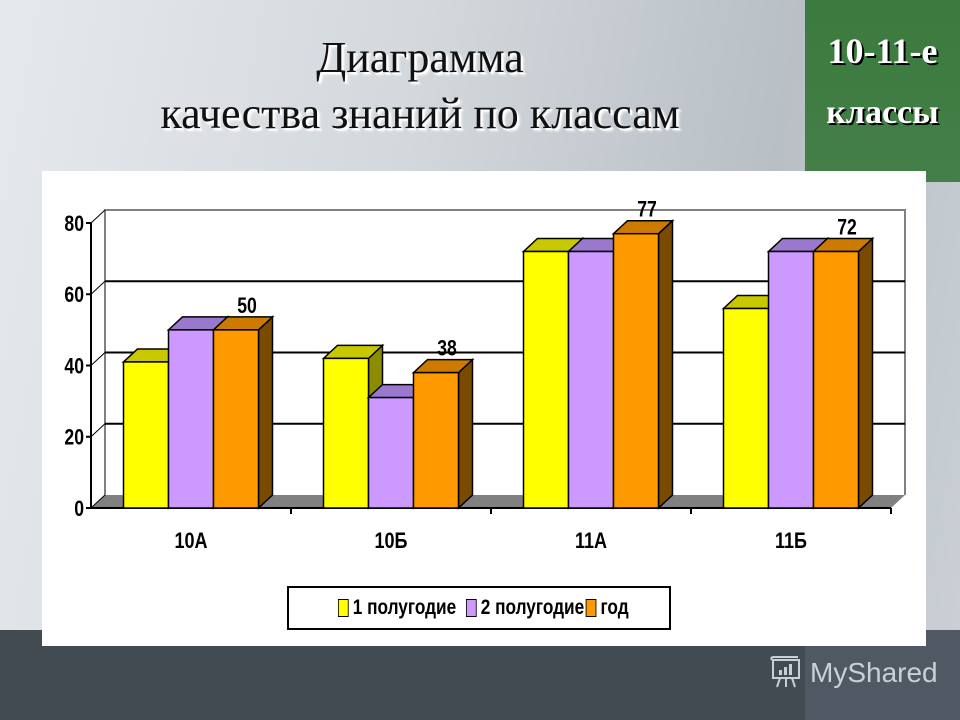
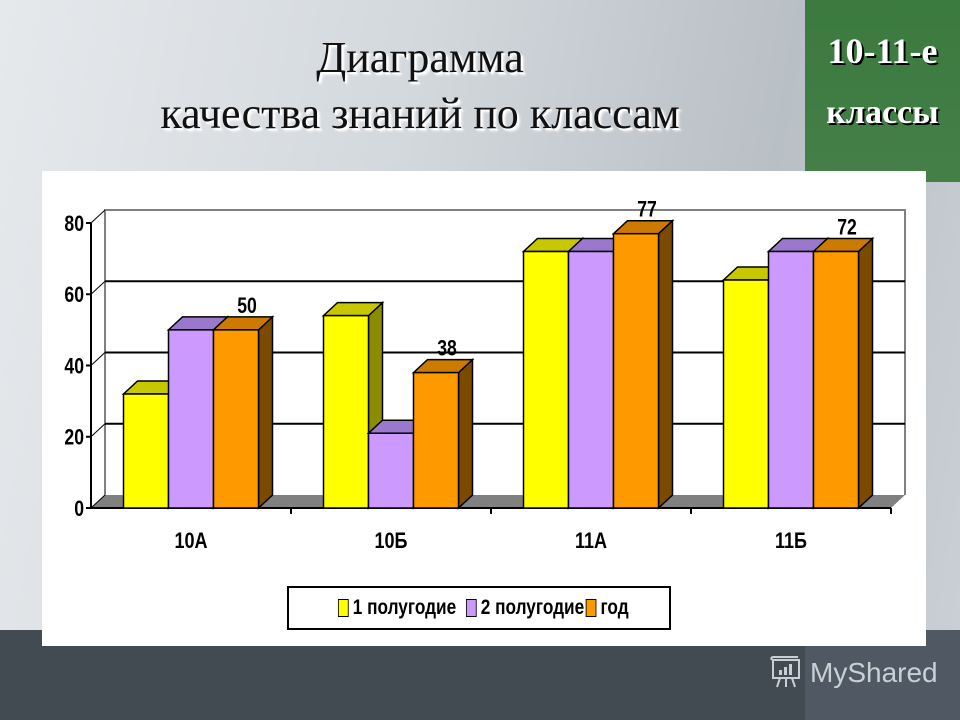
1 полугодие/10А: 41 -> 32
1 полугодие/10Б: 42 -> 54
2 полугодие/10Б: 31 -> 21
1 полугодие/11Б: 56 -> 64
